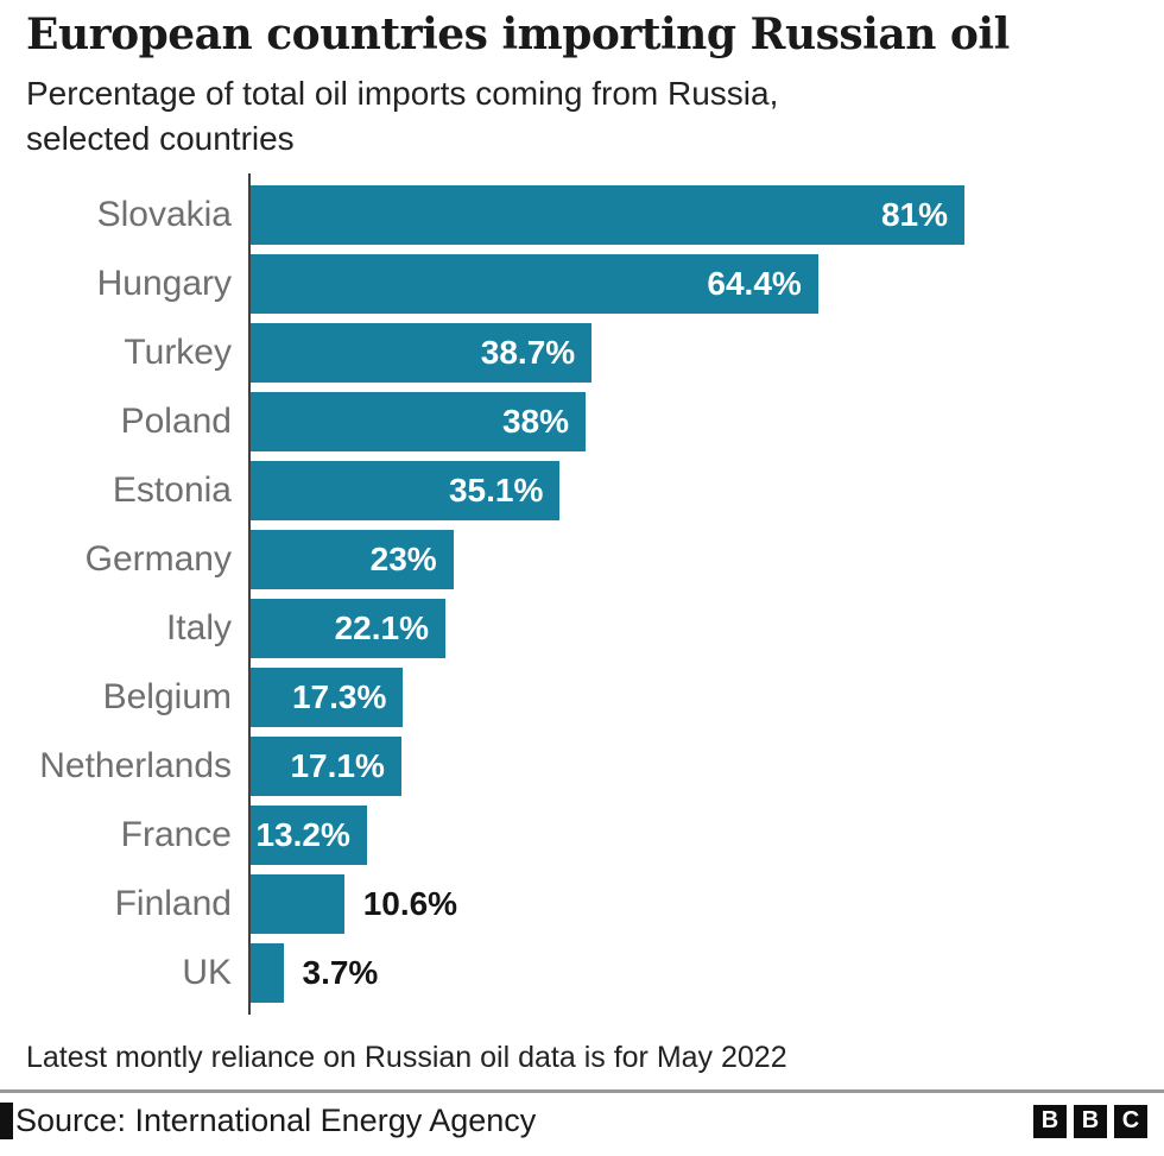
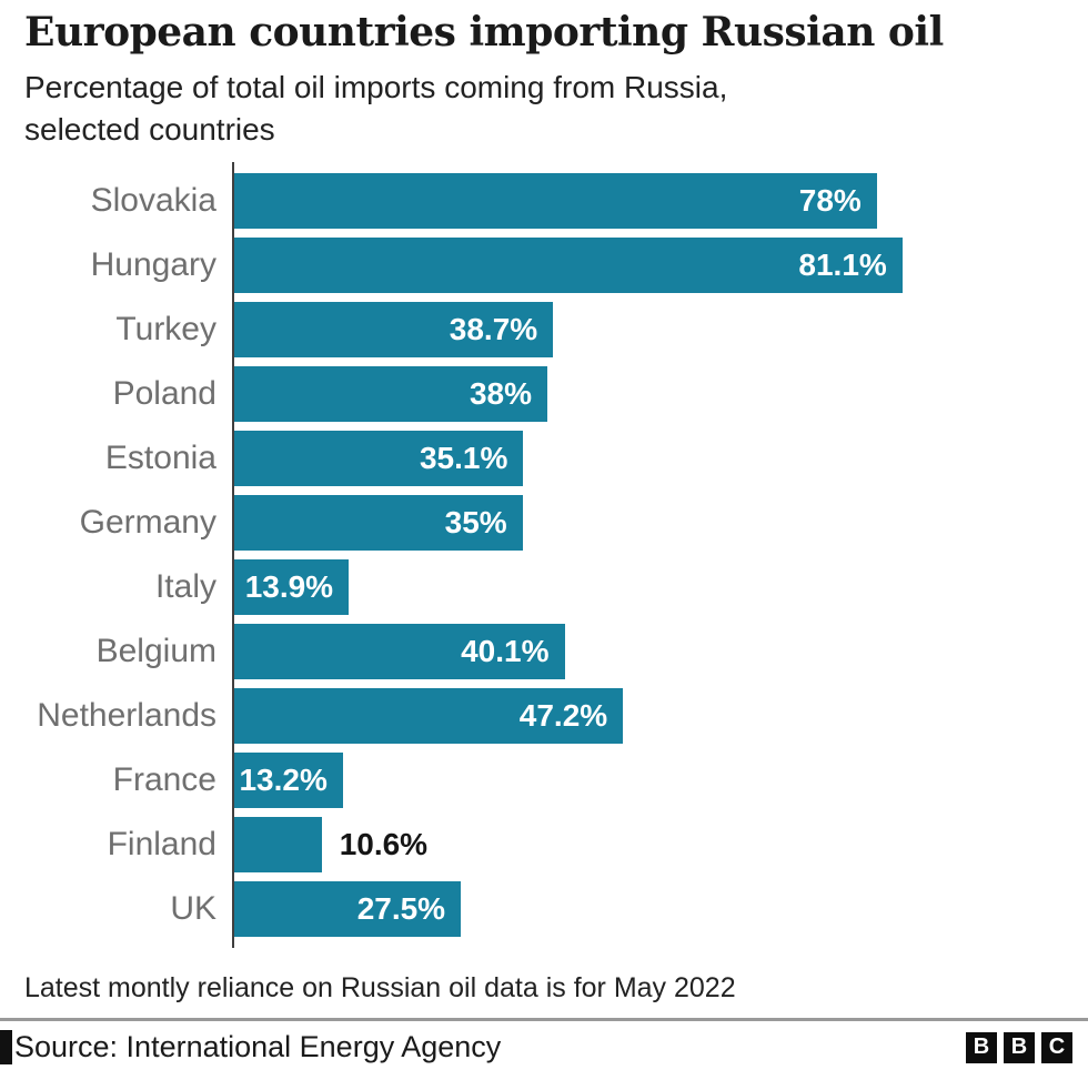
Slovakia: 81% -> 78%
Hungary: 64.4% -> 81.1%
Germany: 23% -> 35%
Italy: 22.1% -> 13.9%
Belgium: 17.3% -> 40.1%
Netherlands: 17.1% -> 47.2%
UK: 3.7% -> 27.5%
